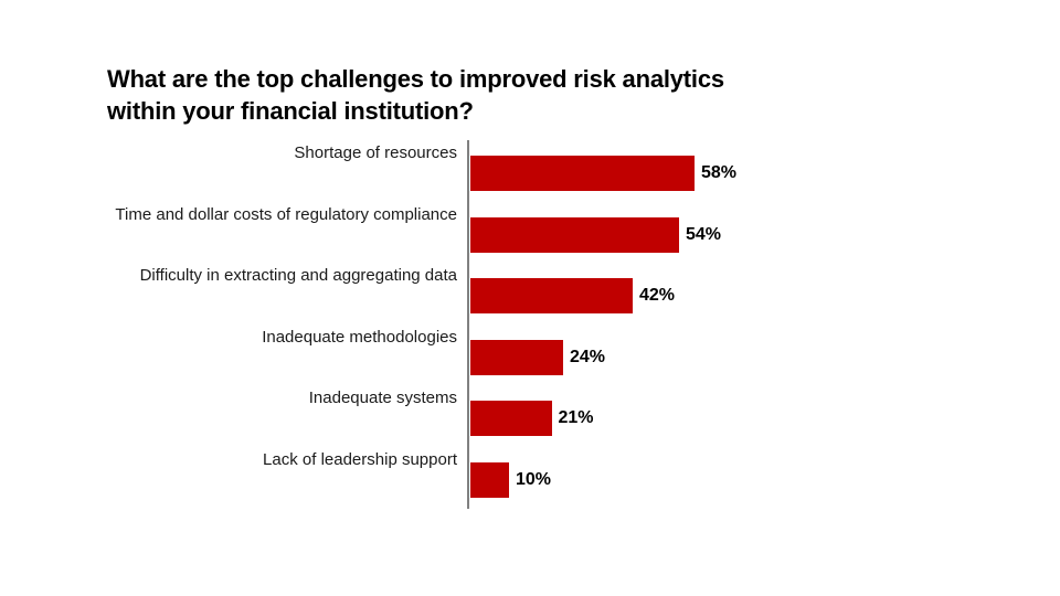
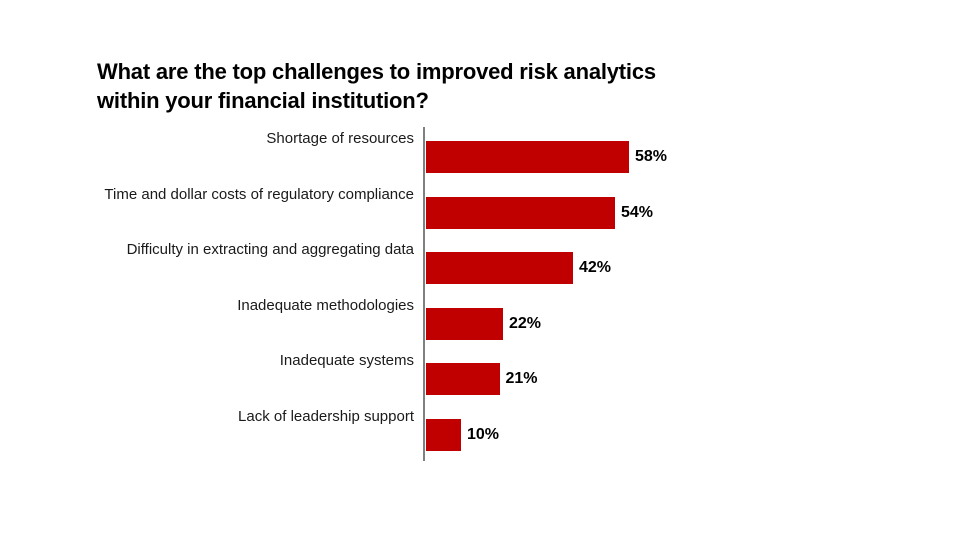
Inadequate methodologies: 24% -> 22%
